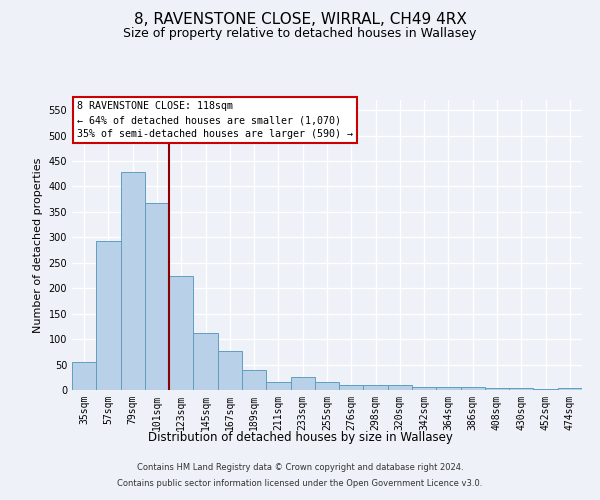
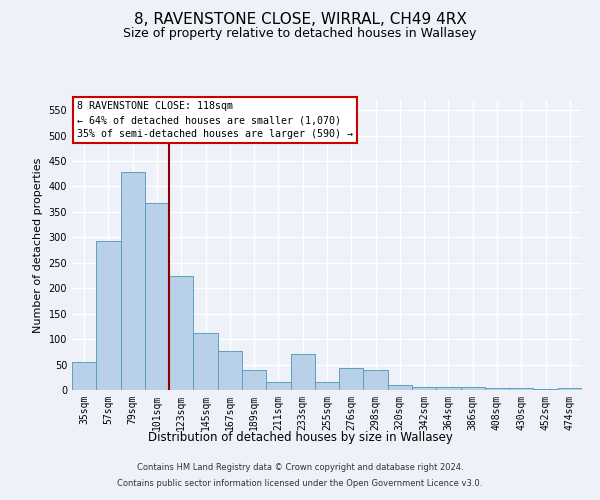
233sqm: 26 -> 70
276sqm: 10 -> 44
298sqm: 9 -> 40
